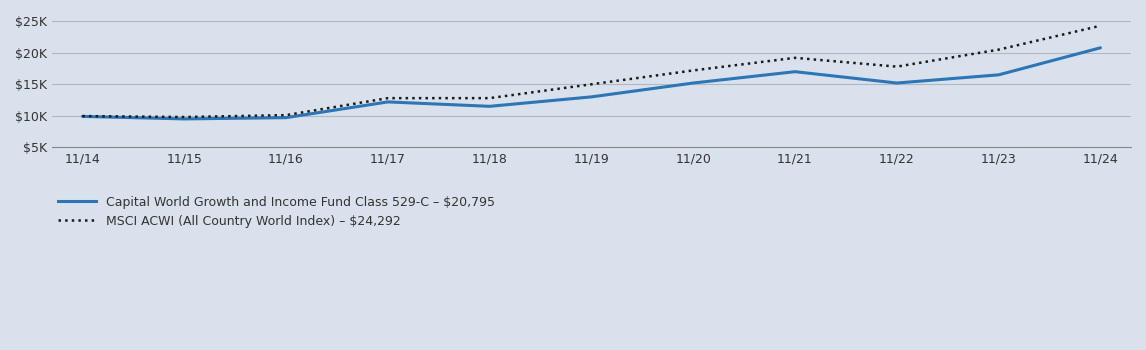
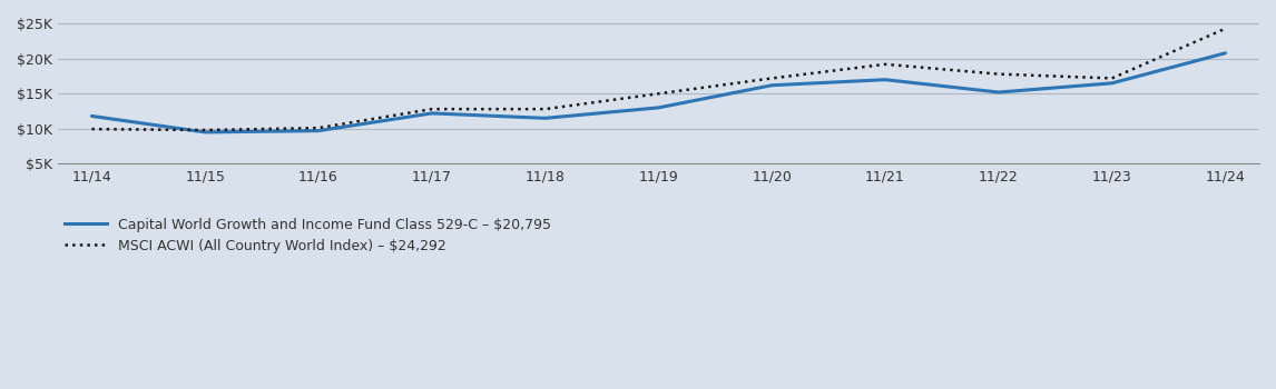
Capital World Growth and Income Fund Class 529-C – $20,795/11/14: $9.9K -> $11.8K
Capital World Growth and Income Fund Class 529-C – $20,795/11/20: $15.2K -> $16.2K
MSCI ACWI (All Country World Index) – $24,292/11/23: $20.5K -> $17.2K
